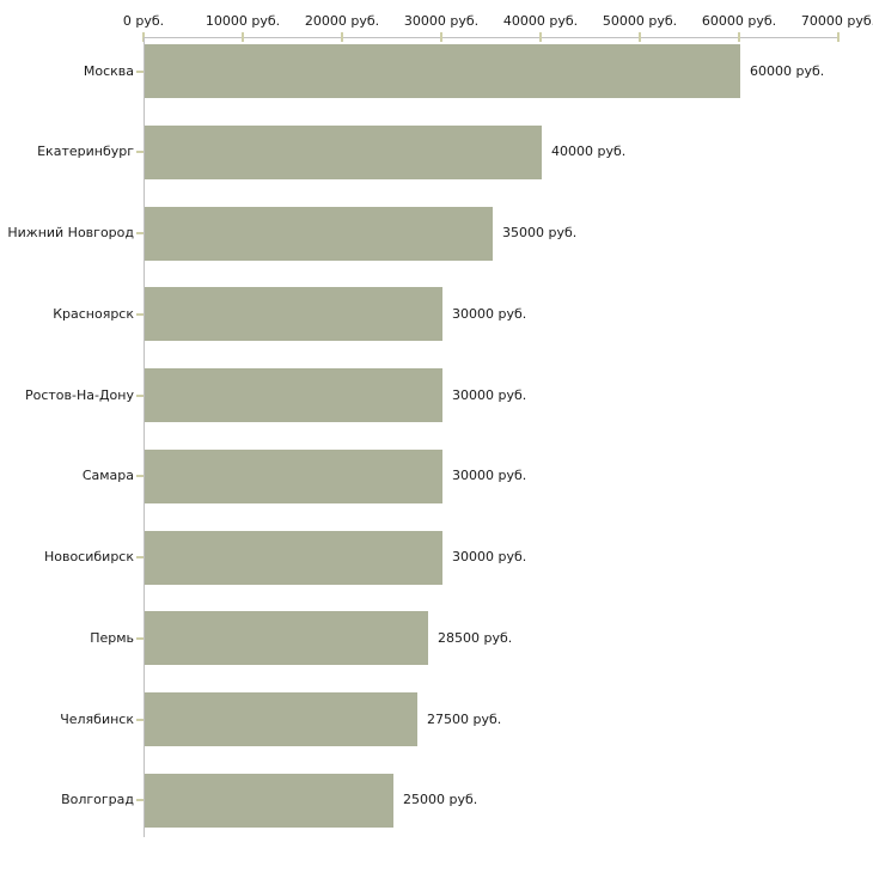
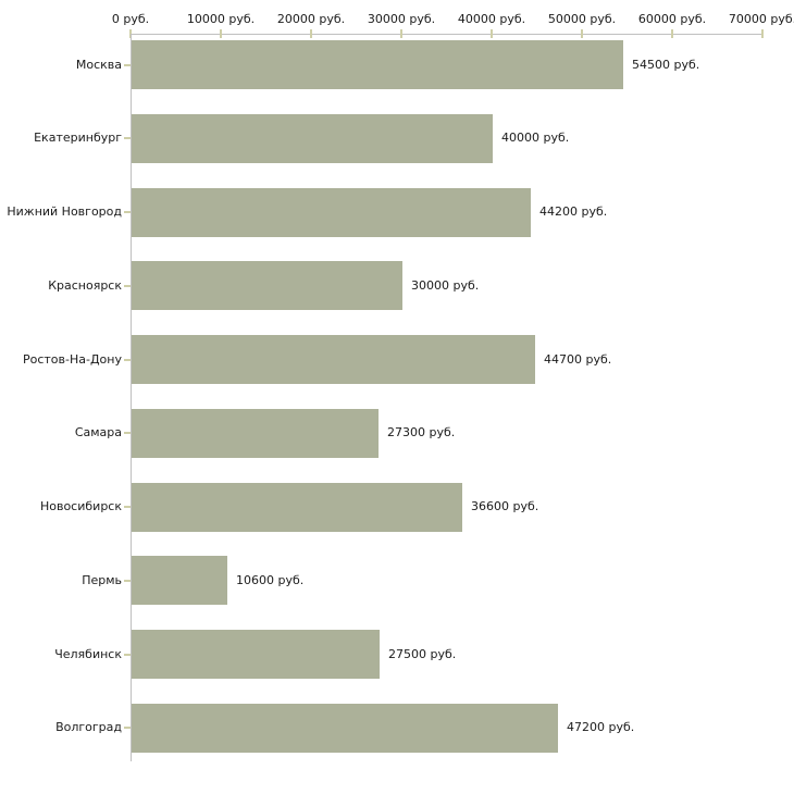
Москва: 60000 -> 54500
Нижний Новгород: 35000 -> 44200
Ростов-На-Дону: 30000 -> 44700
Самара: 30000 -> 27300
Новосибирск: 30000 -> 36600
Пермь: 28500 -> 10600
Волгоград: 25000 -> 47200
